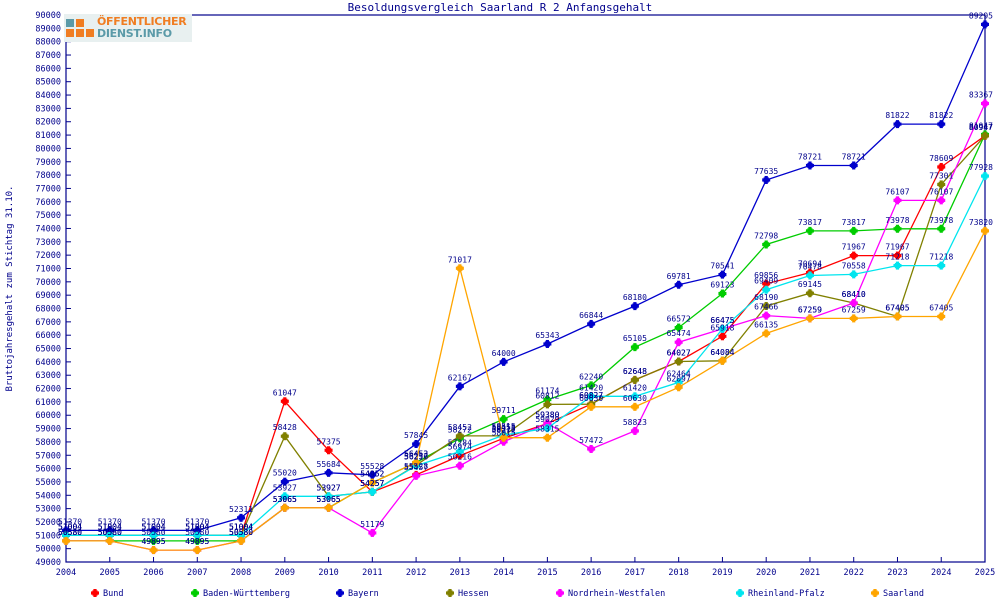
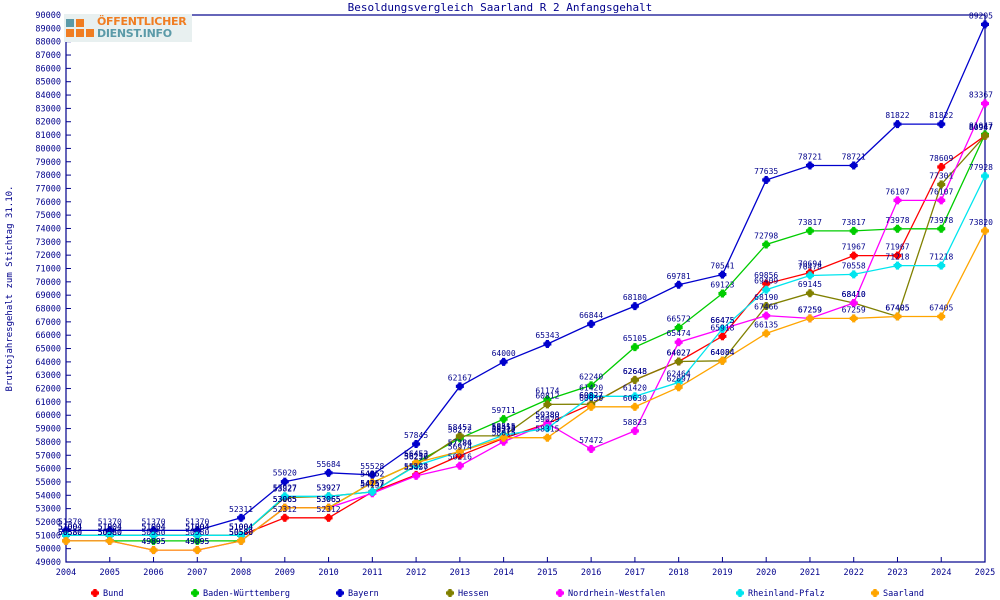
Bund/2009: 61047 -> 52312
Hessen/2009: 58428 -> 53827
Bund/2010: 57375 -> 52312
Nordrhein-Westfalen/2011: 51179 -> 54152
Saarland/2013: 71017 -> 57286
